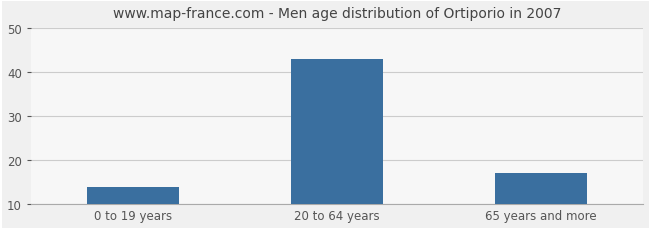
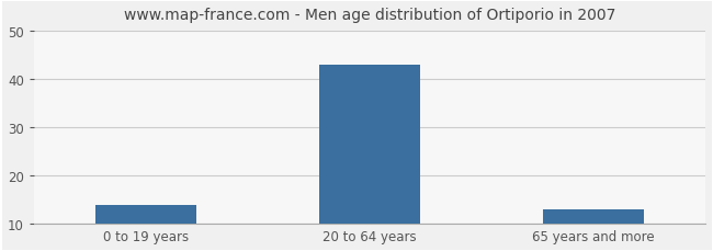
65 years and more: 17 -> 13
